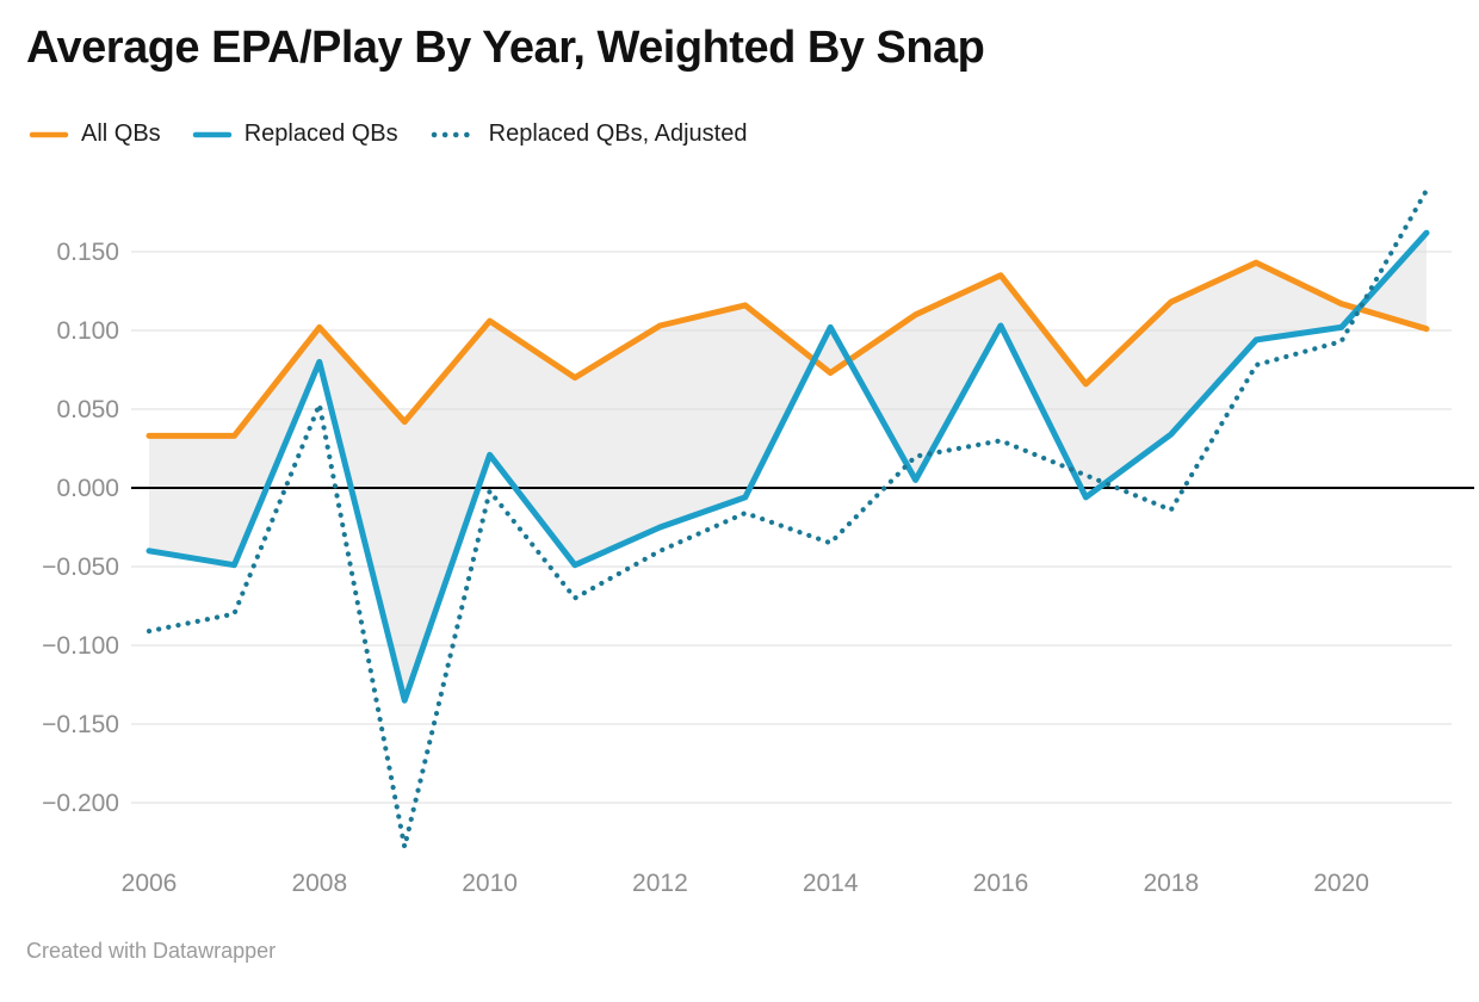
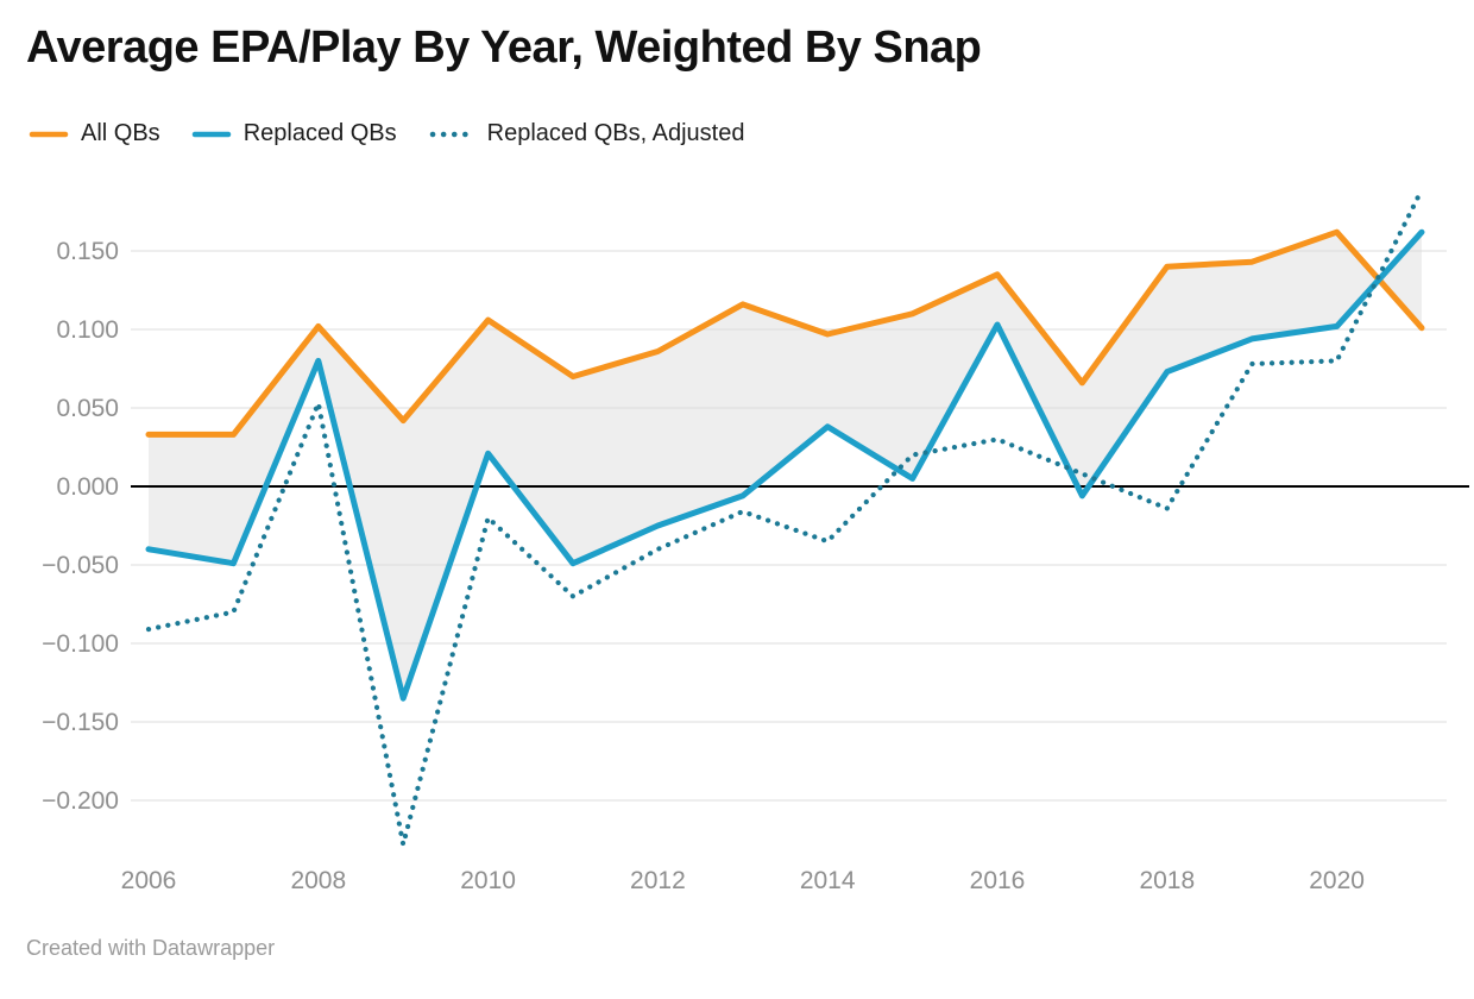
Replaced QBs, Adjusted/2010: -0.002 -> -0.020
All QBs/2012: 0.103 -> 0.086
All QBs/2014: 0.073 -> 0.097
Replaced QBs/2014: 0.102 -> 0.038
All QBs/2018: 0.118 -> 0.140
Replaced QBs/2018: 0.034 -> 0.073
All QBs/2020: 0.117 -> 0.162
Replaced QBs, Adjusted/2020: 0.093 -> 0.080
